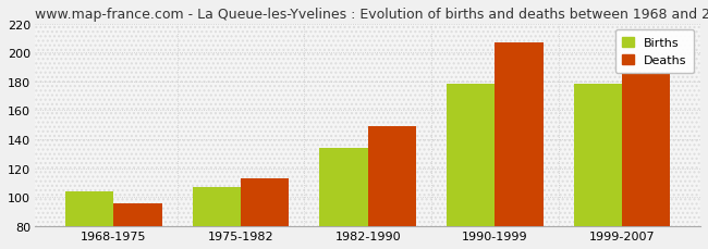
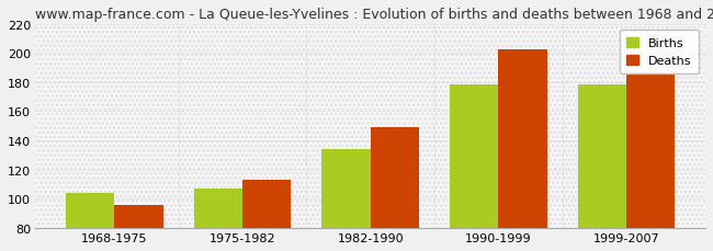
Deaths/1990-1999: 207 -> 202
